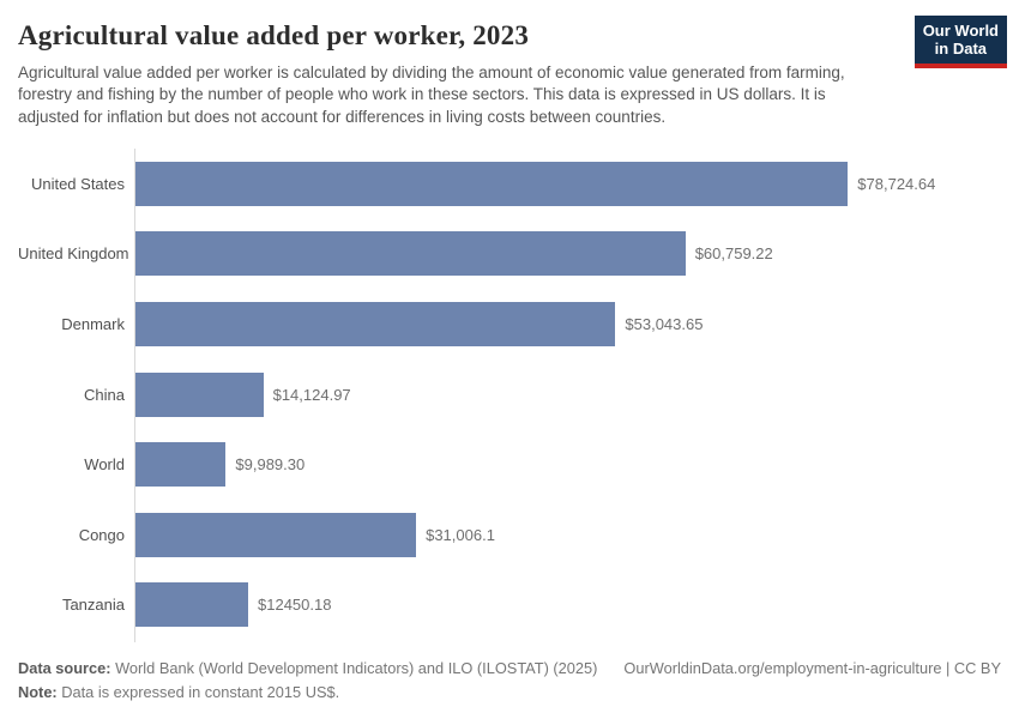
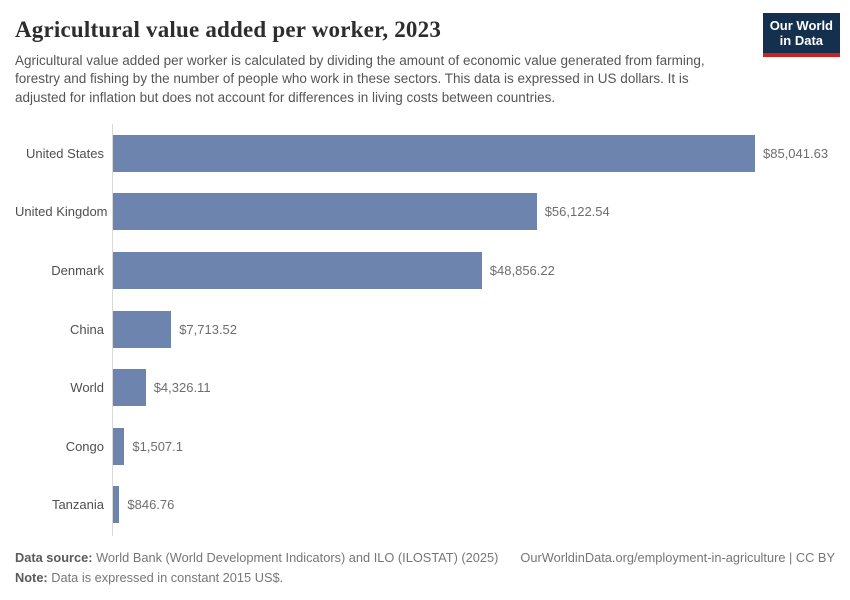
United States: $78,724.64 -> $85,041.63
United Kingdom: $60,759.22 -> $56,122.54
Denmark: $53,043.65 -> $48,856.22
China: $14,124.97 -> $7,713.52
World: $9,989.30 -> $4,326.11
Congo: $31,006.1 -> $1,507.1
Tanzania: $12450.18 -> $846.76
